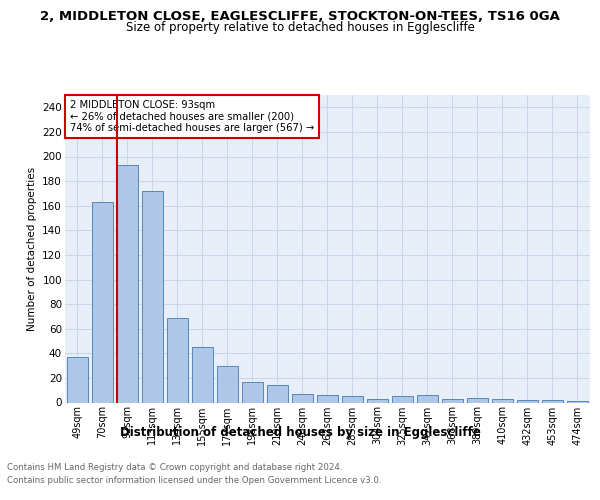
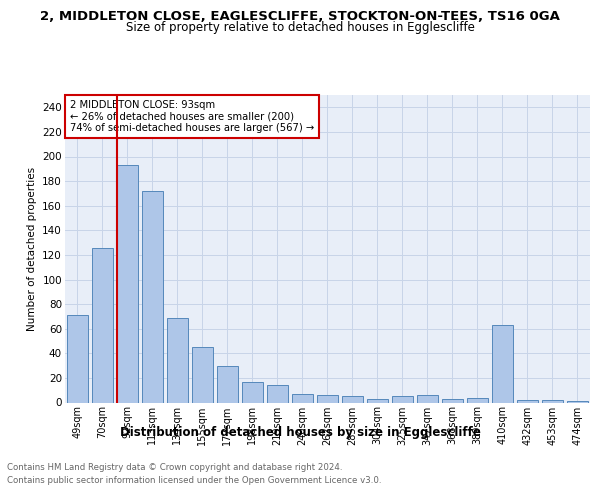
49sqm: 37 -> 71
70sqm: 163 -> 126
410sqm: 3 -> 63
